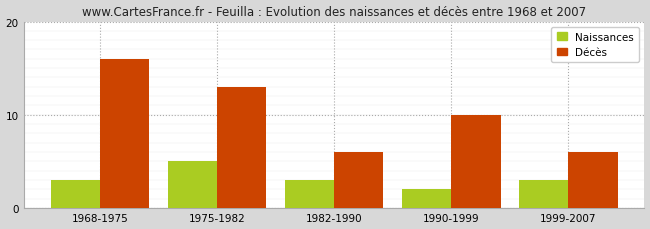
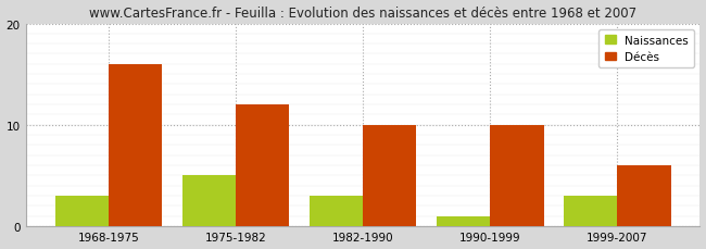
Décès/1975-1982: 13 -> 12
Décès/1982-1990: 6 -> 10
Naissances/1990-1999: 2 -> 1
